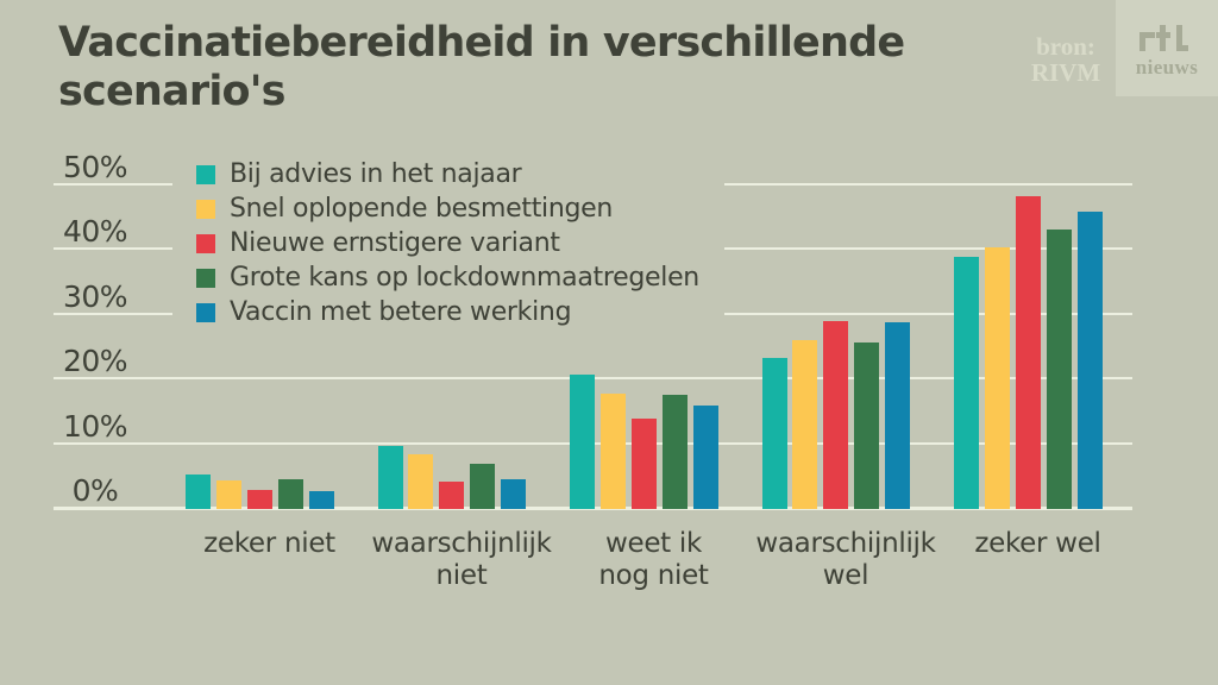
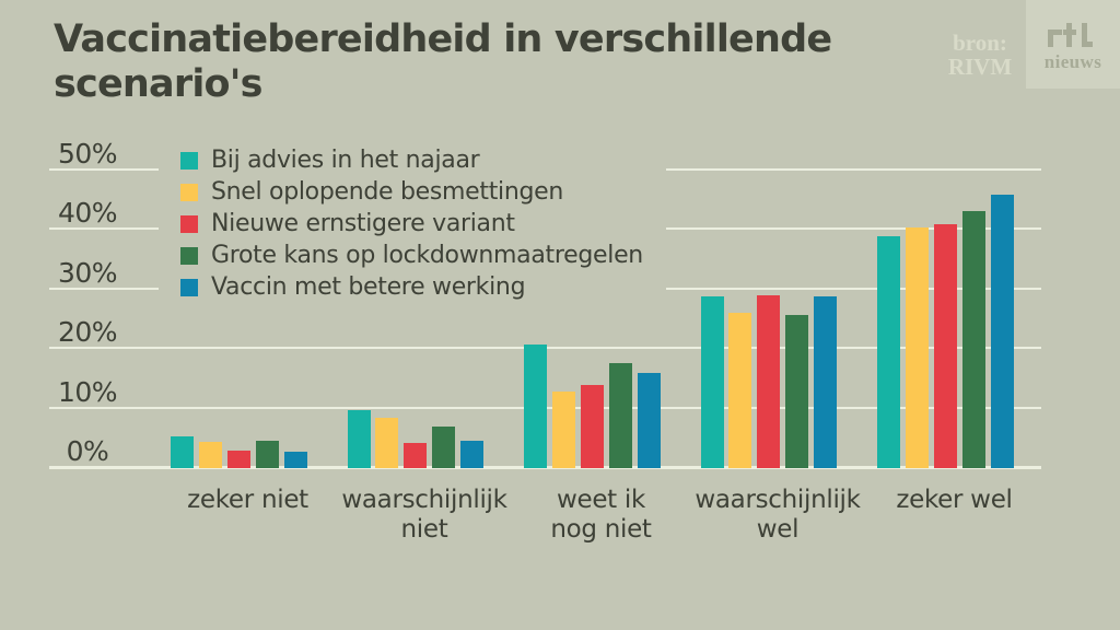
Snel oplopende besmettingen/weet ik nog niet: 18% -> 13%
Bij advies in het najaar/waarschijnlijk wel: 24% -> 29%
Nieuwe ernstigere variant/zeker wel: 48% -> 41%
